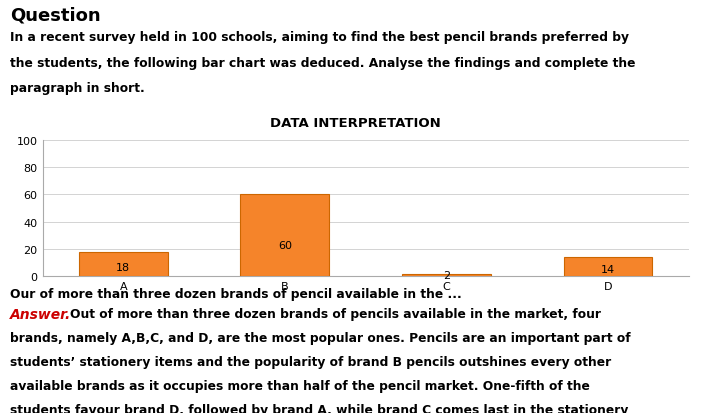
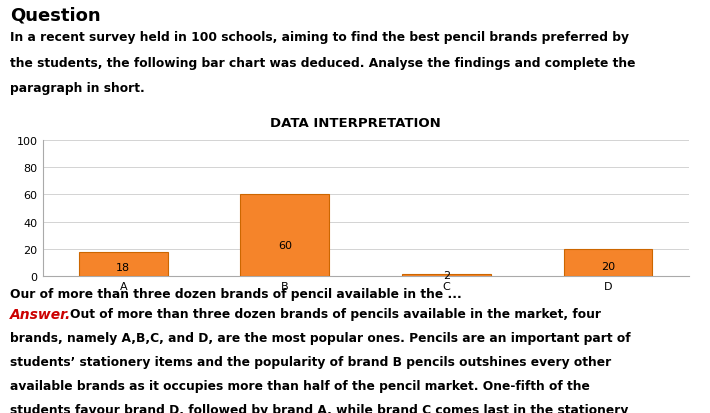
D: 14 -> 20
